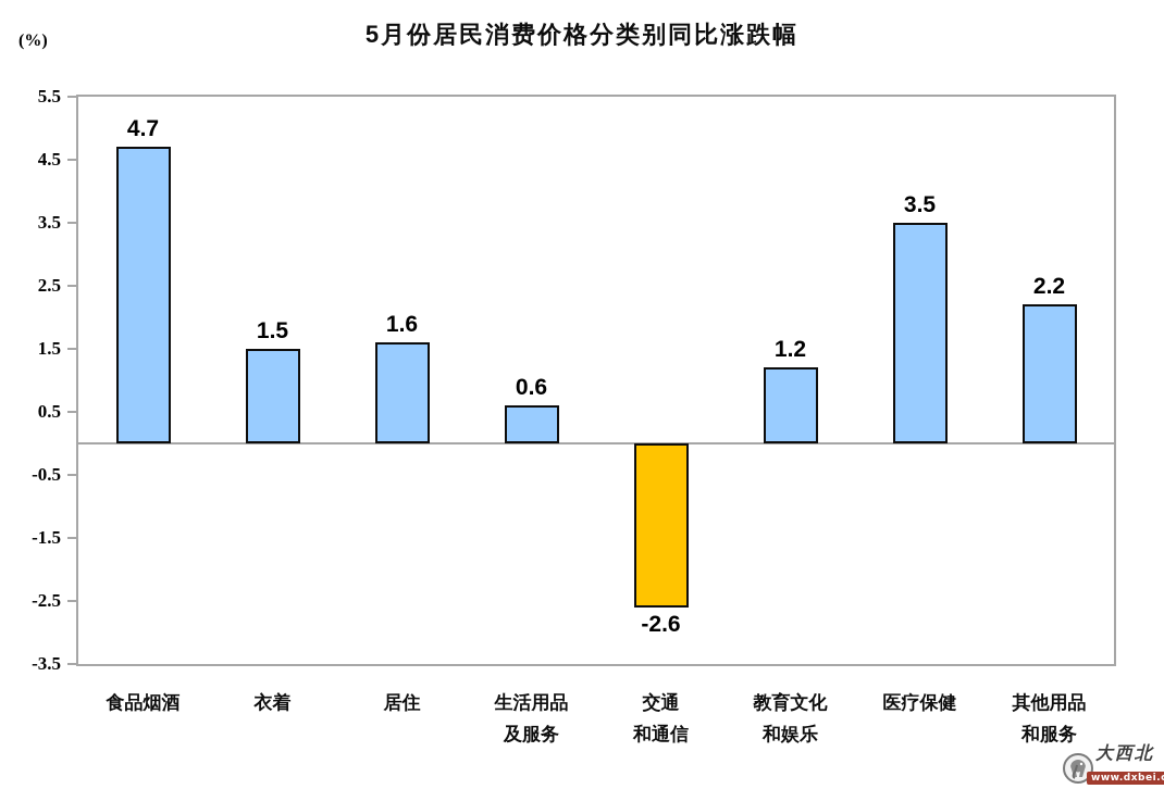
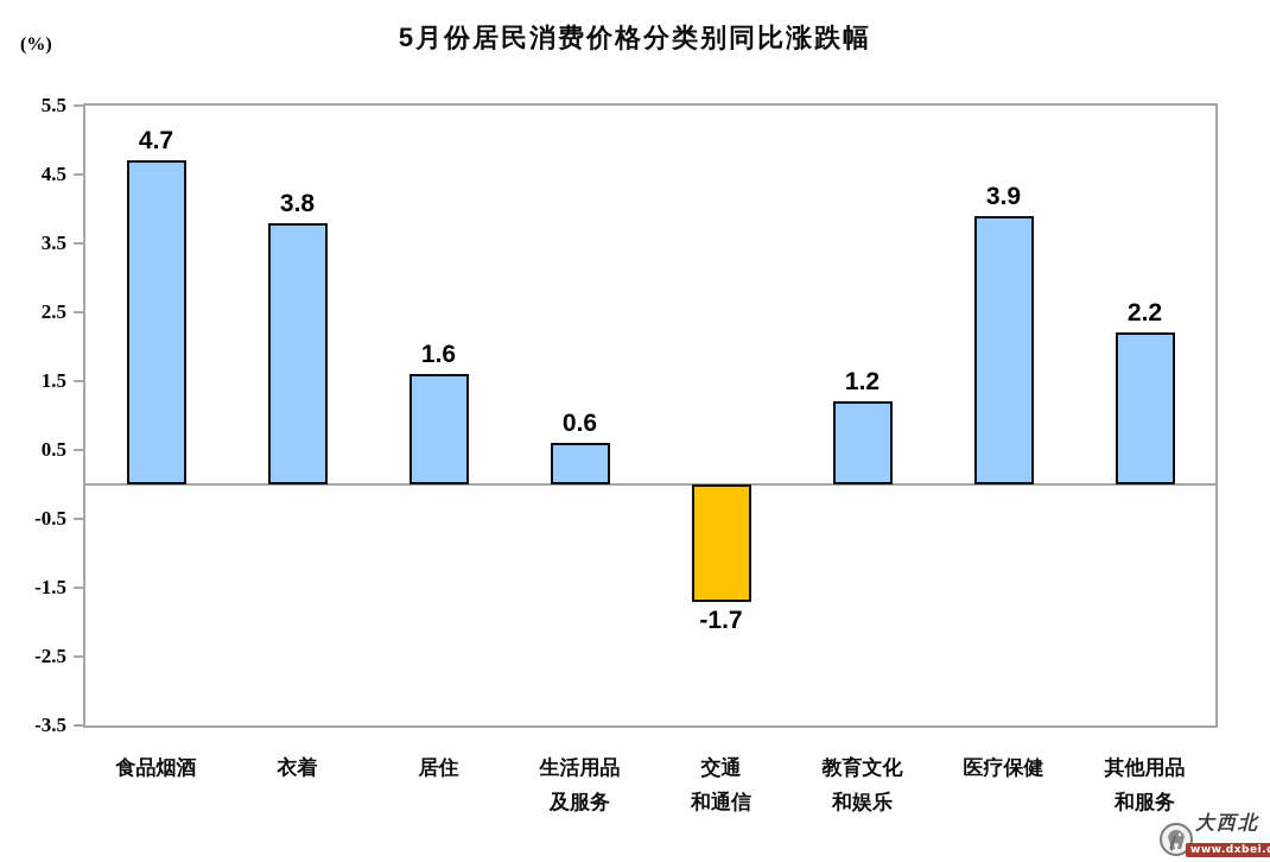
衣着: 1.5 -> 3.8
交通和通信: -2.6 -> -1.7
医疗保健: 3.5 -> 3.9
